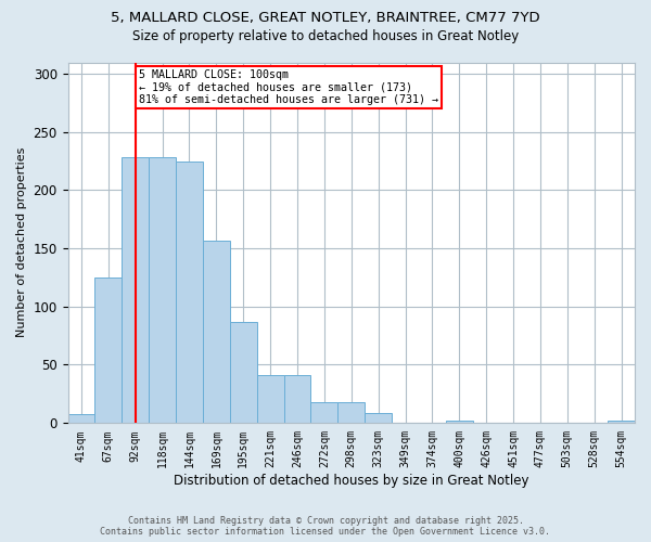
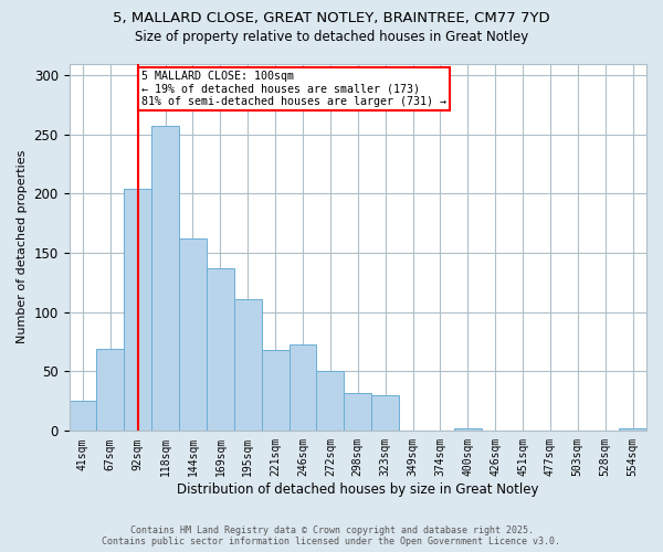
41sqm: 7 -> 25
67sqm: 125 -> 69
92sqm: 228 -> 204
118sqm: 228 -> 257
144sqm: 225 -> 162
169sqm: 157 -> 137
195sqm: 87 -> 111
221sqm: 41 -> 68
246sqm: 41 -> 73
272sqm: 18 -> 50
298sqm: 18 -> 32
323sqm: 8 -> 30
